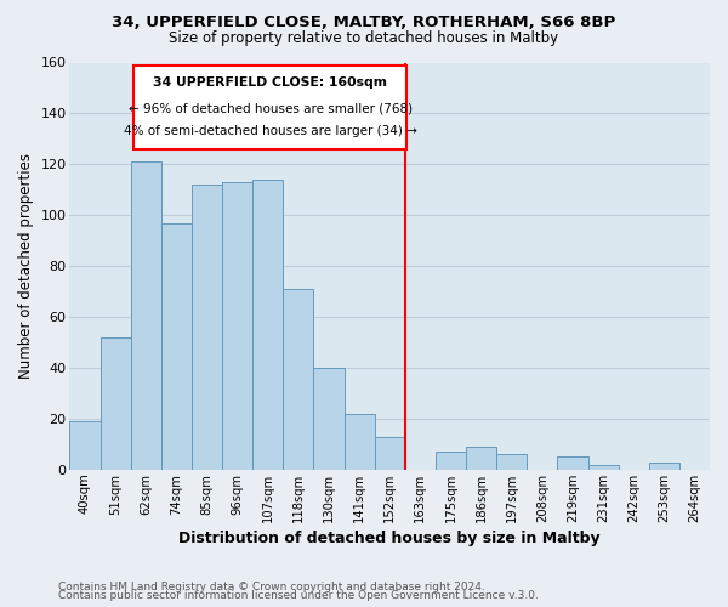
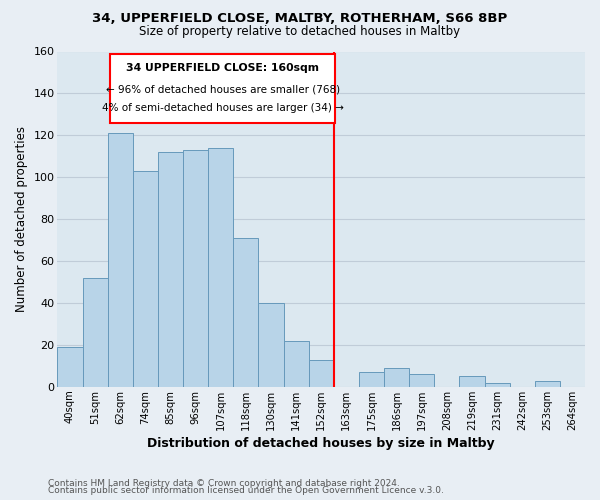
74sqm: 97 -> 103
